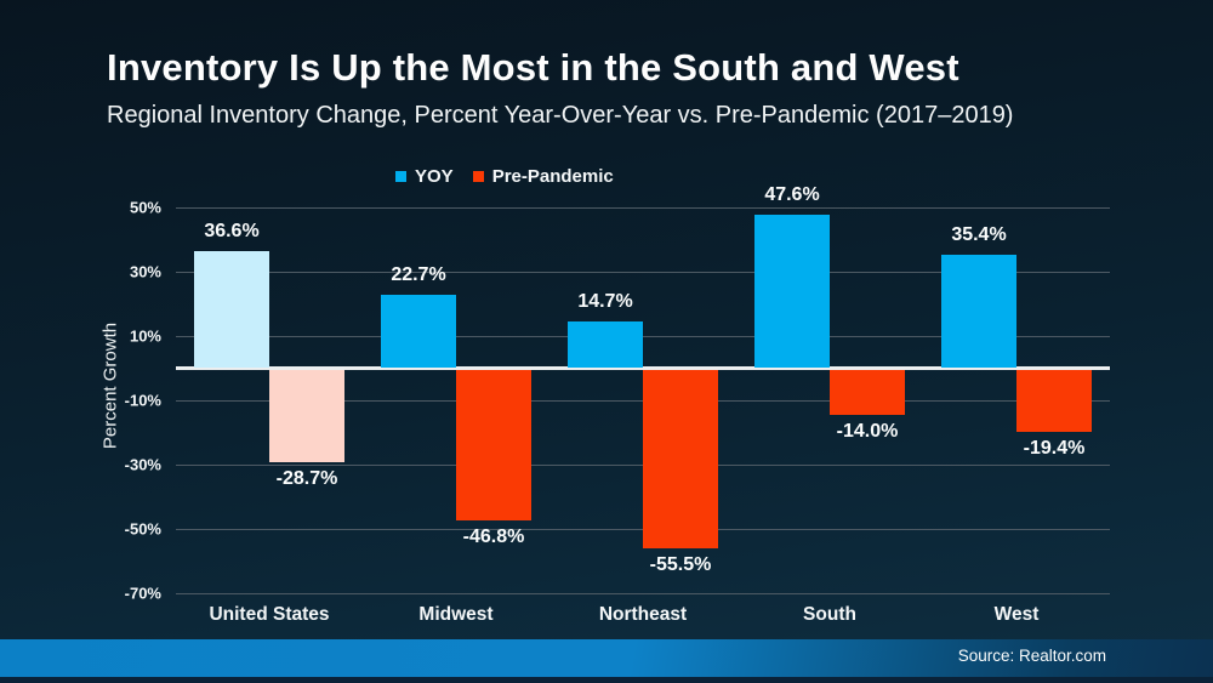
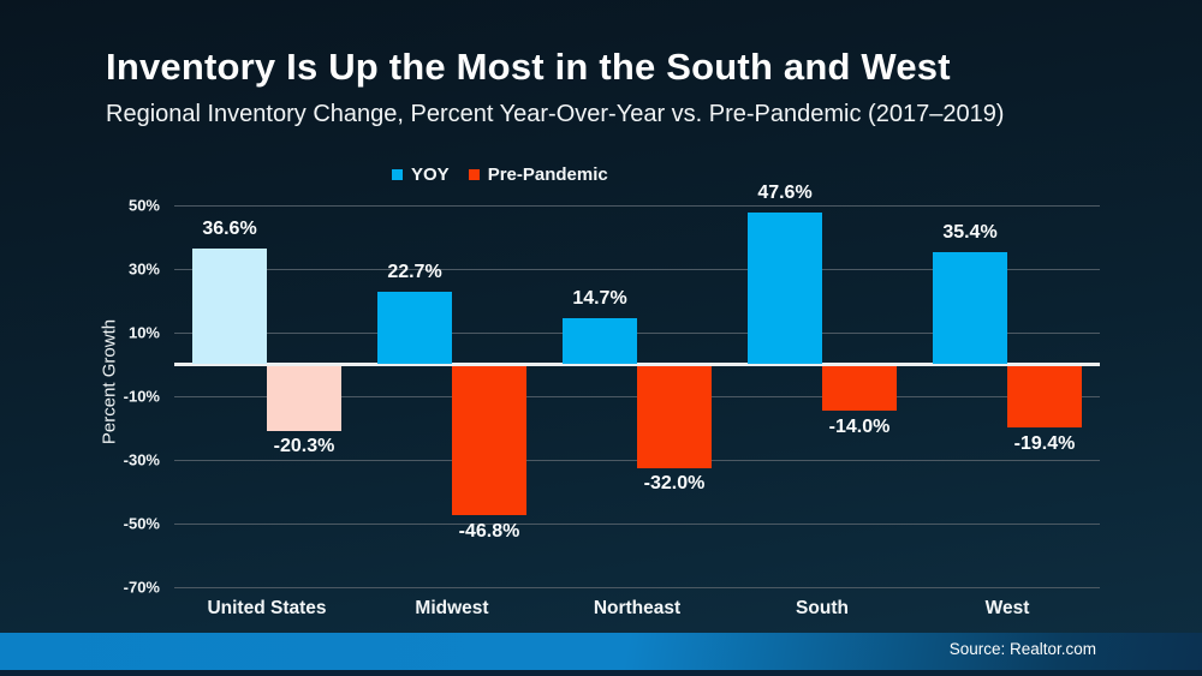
Pre-Pandemic/United States: -28.7% -> -20.3%
Pre-Pandemic/Northeast: -55.5% -> -32.0%
